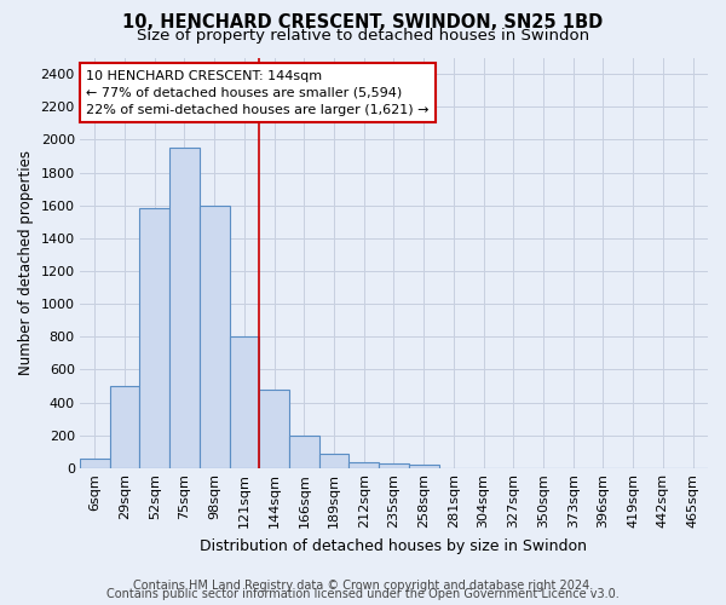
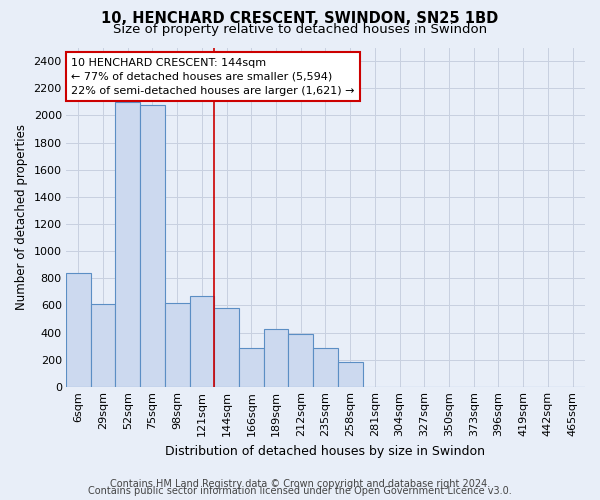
6sqm: 60 -> 840
29sqm: 500 -> 610
52sqm: 1580 -> 2100
75sqm: 1950 -> 2080
98sqm: 1600 -> 620
121sqm: 800 -> 670
144sqm: 480 -> 580
166sqm: 200 -> 290
189sqm: 90 -> 430
212sqm: 40 -> 390
235sqm: 30 -> 290
258sqm: 20 -> 180
